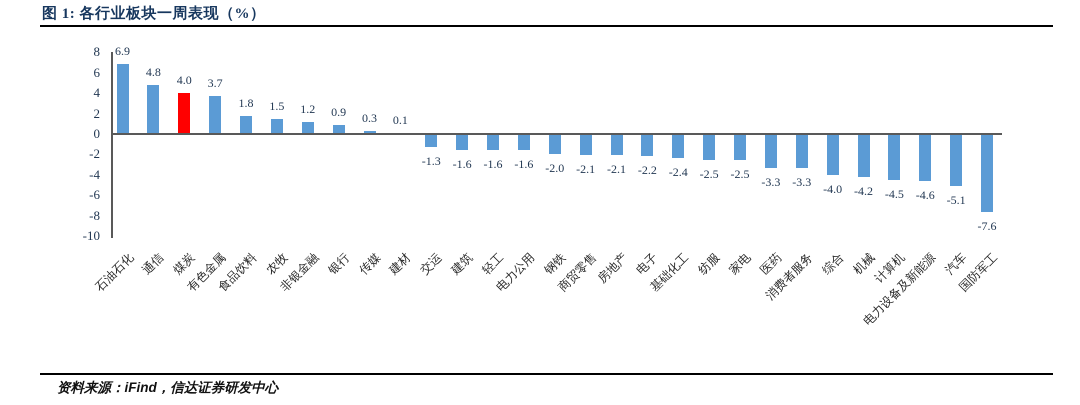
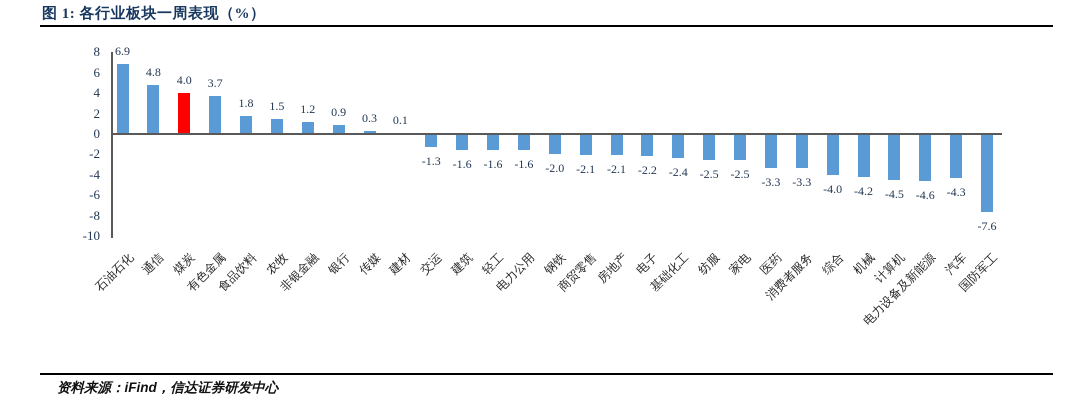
汽车: -5.1 -> -4.3
